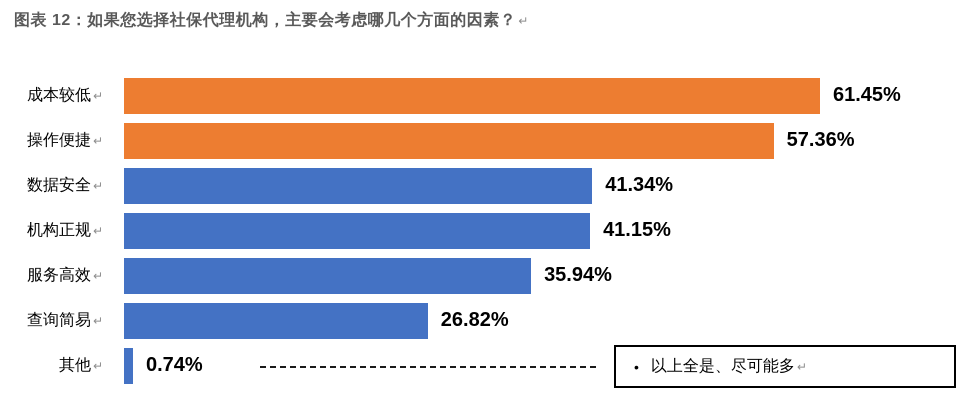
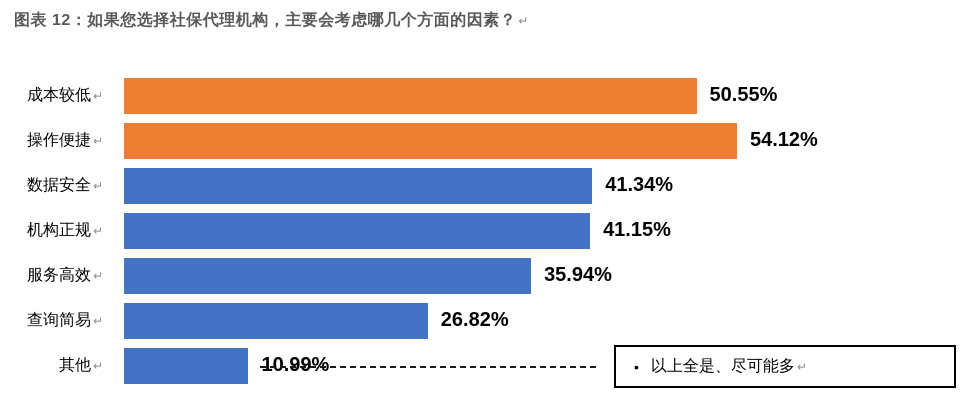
成本较低: 61.45% -> 50.55%
操作便捷: 57.36% -> 54.12%
其他: 0.74% -> 10.99%
